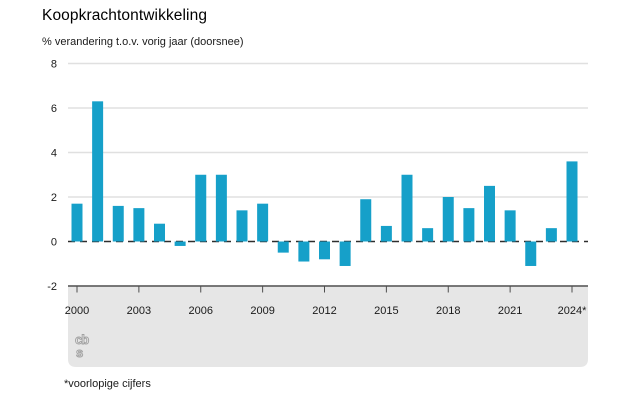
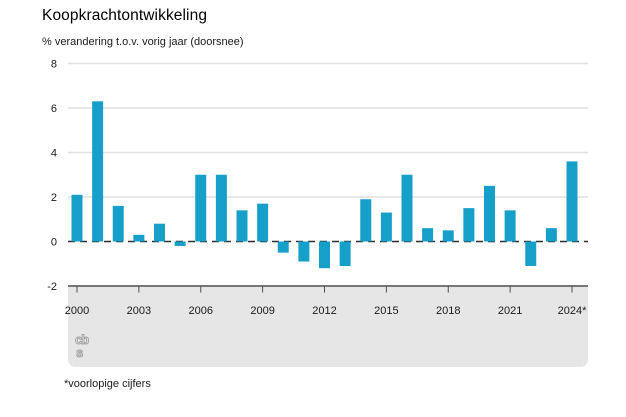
2000: 1.7 -> 2.1
2003: 1.5 -> 0.3
2012: -0.8 -> -1.2
2015: 0.7 -> 1.3
2018: 2.0 -> 0.5
